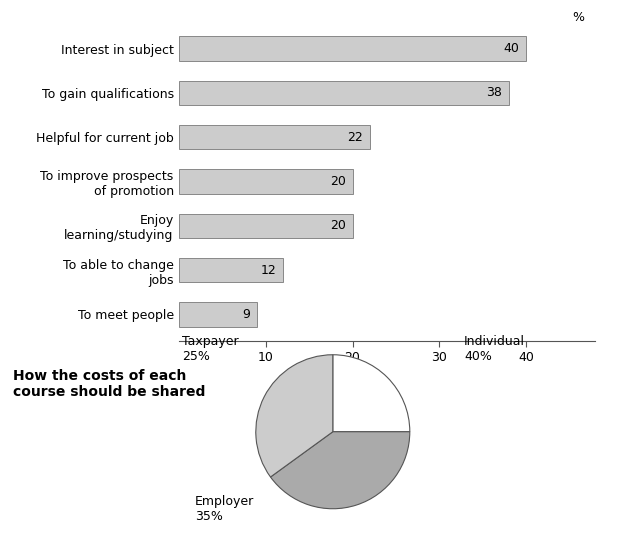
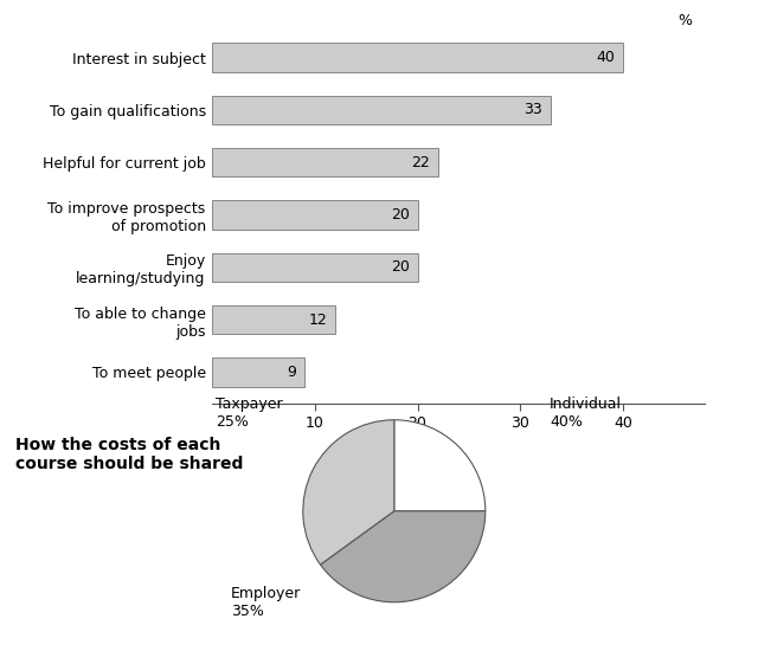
To gain qualifications: 38 -> 33
